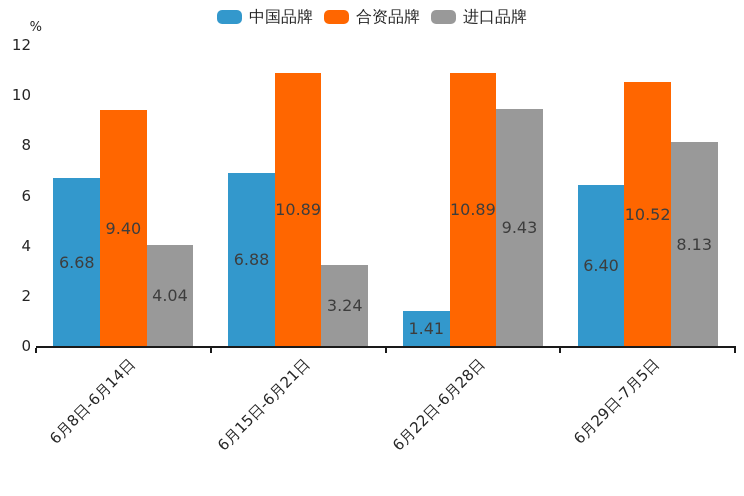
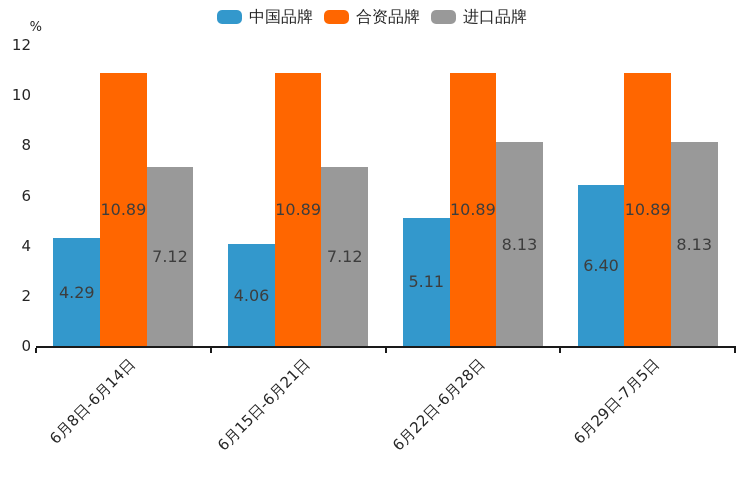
中国品牌/6月8日-6月14日: 6.68 -> 4.29
合资品牌/6月8日-6月14日: 9.40 -> 10.89
进口品牌/6月8日-6月14日: 4.04 -> 7.12
中国品牌/6月15日-6月21日: 6.88 -> 4.06
进口品牌/6月15日-6月21日: 3.24 -> 7.12
中国品牌/6月22日-6月28日: 1.41 -> 5.11
进口品牌/6月22日-6月28日: 9.43 -> 8.13
合资品牌/6月29日-7月5日: 10.52 -> 10.89
